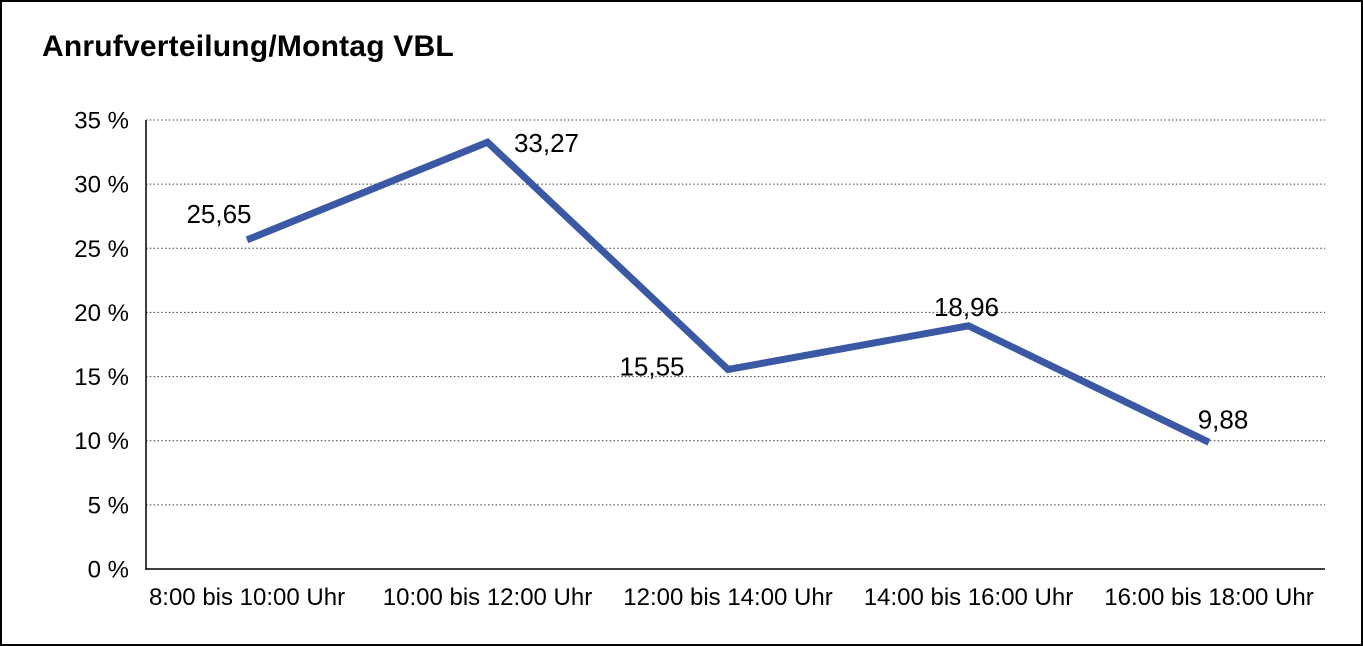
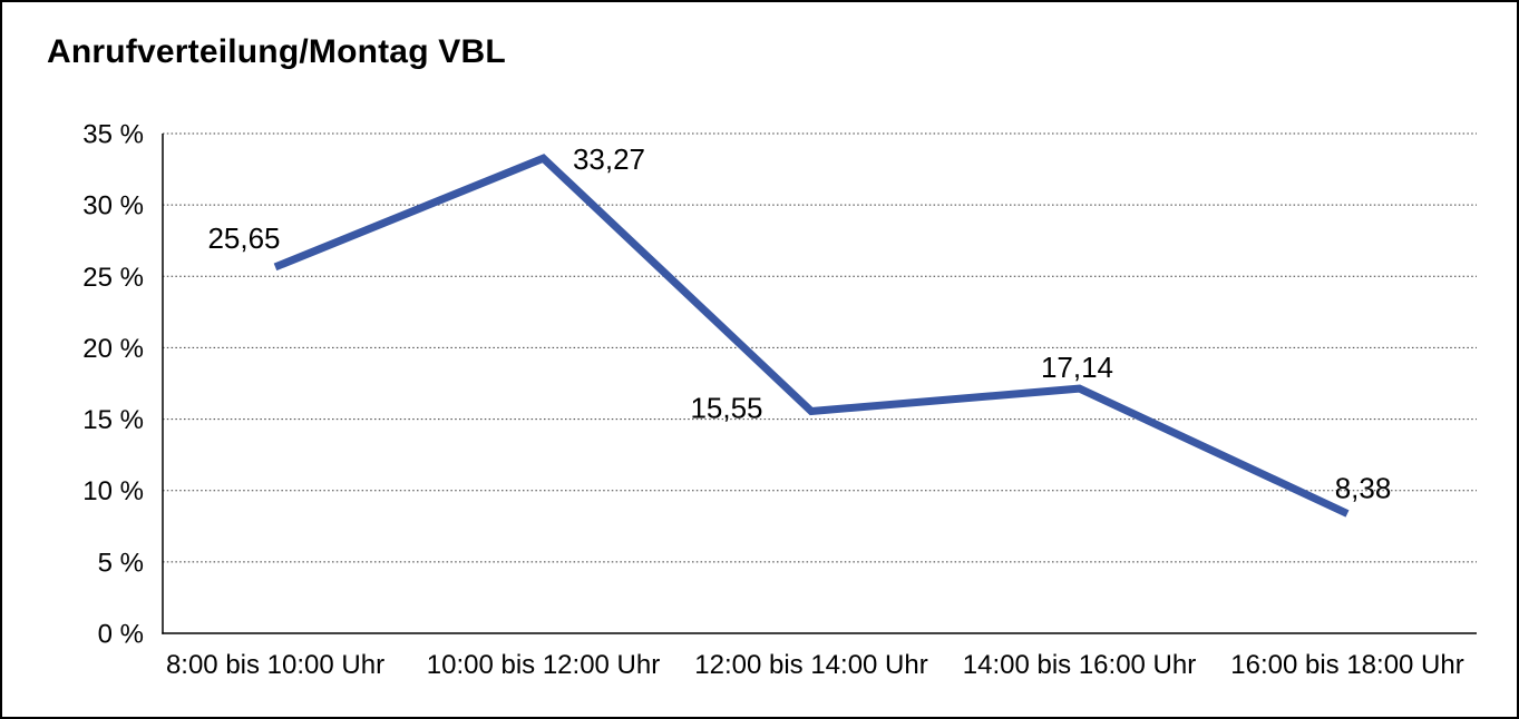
14:00 bis 16:00 Uhr: 18,96 -> 17,14
16:00 bis 18:00 Uhr: 9,88 -> 8,38
